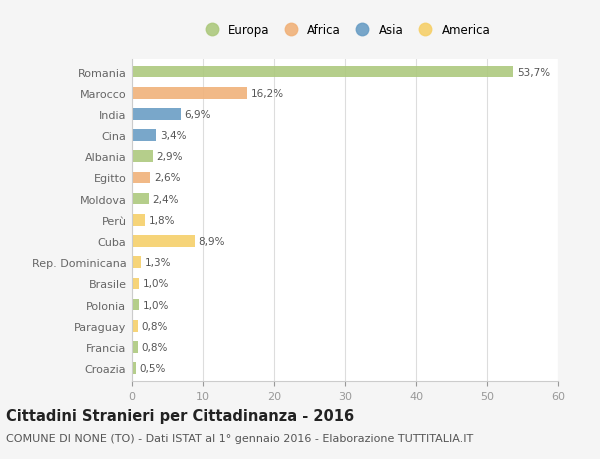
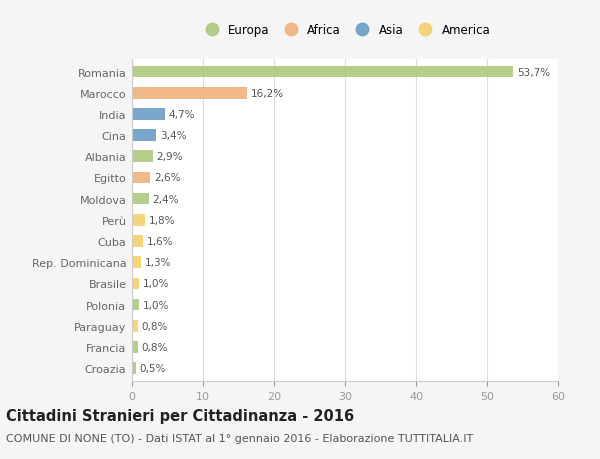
India: 6,9% -> 4,7%
Cuba: 8,9% -> 1,6%
